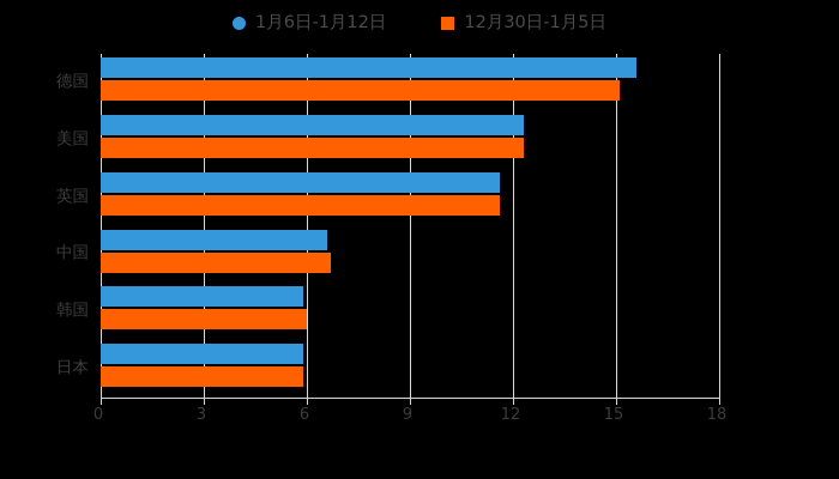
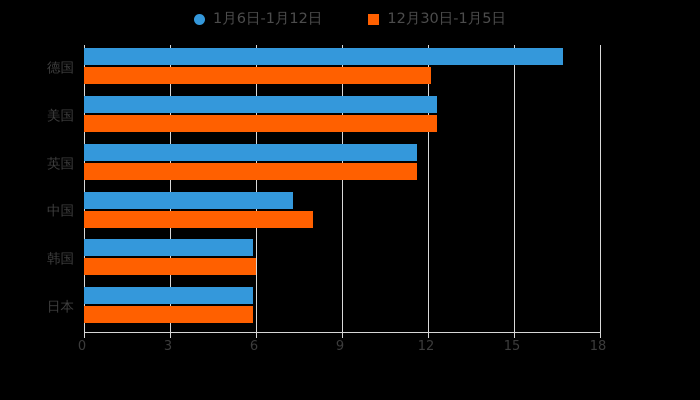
1月6日-1月12日/德国: 15.6 -> 16.7
12月30日-1月5日/德国: 15.1 -> 12.1
1月6日-1月12日/中国: 6.6 -> 7.3
12月30日-1月5日/中国: 6.7 -> 8.0
